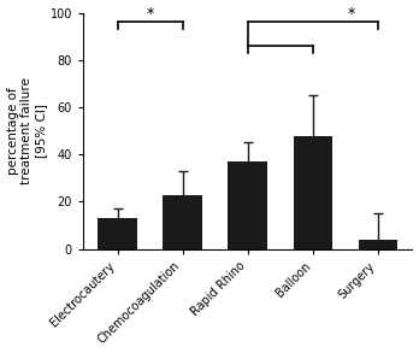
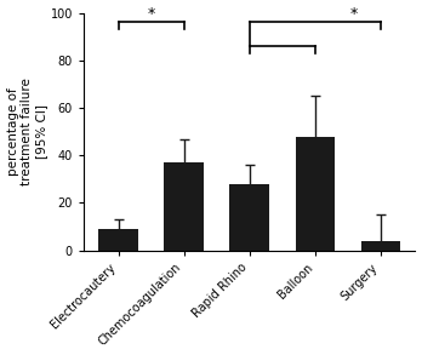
Electrocautery: 13 -> 9
Chemocoagulation: 23 -> 37
Rapid Rhino: 37 -> 28
